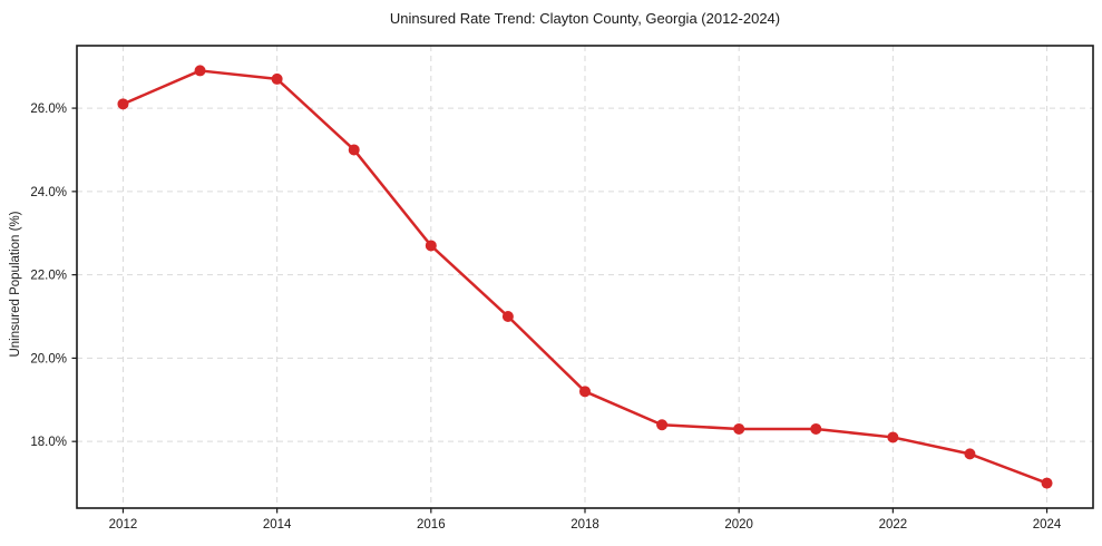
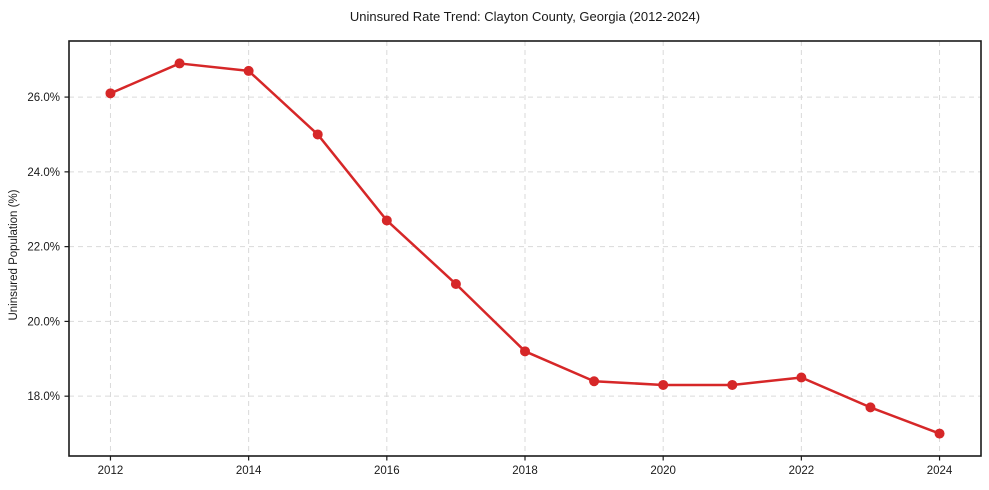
2022: 18.1% -> 18.5%
